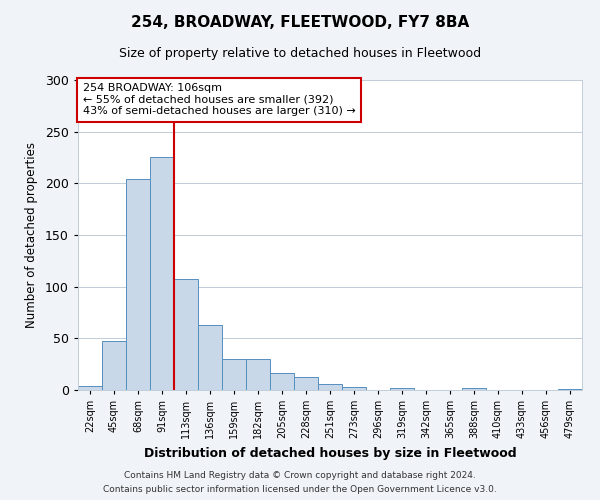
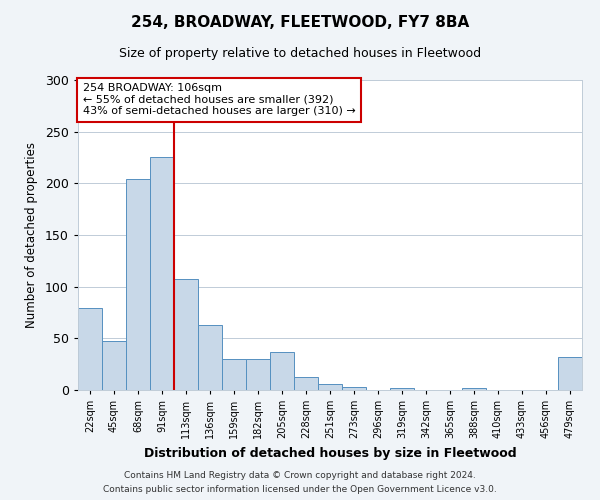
22sqm: 4 -> 79
205sqm: 16 -> 37
479sqm: 1 -> 32
